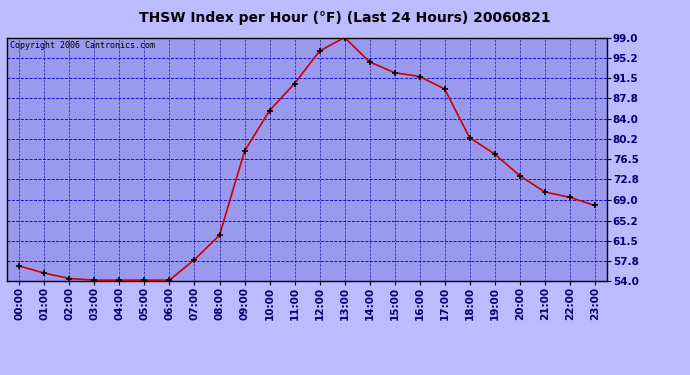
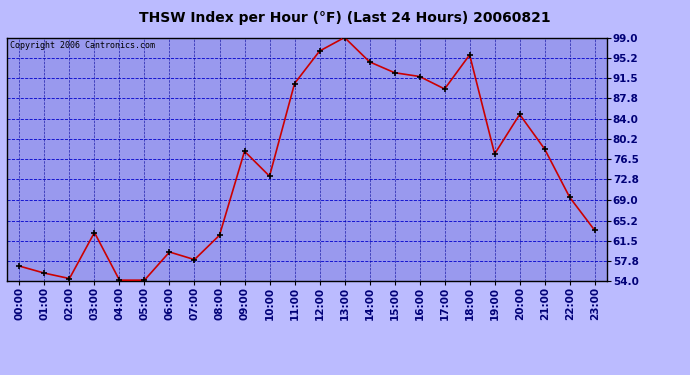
03:00: 54.2 -> 63.0
06:00: 54.2 -> 59.4
10:00: 85.5 -> 73.4
18:00: 80.5 -> 95.8
20:00: 73.5 -> 84.8
21:00: 70.5 -> 78.4
23:00: 68.0 -> 63.4
